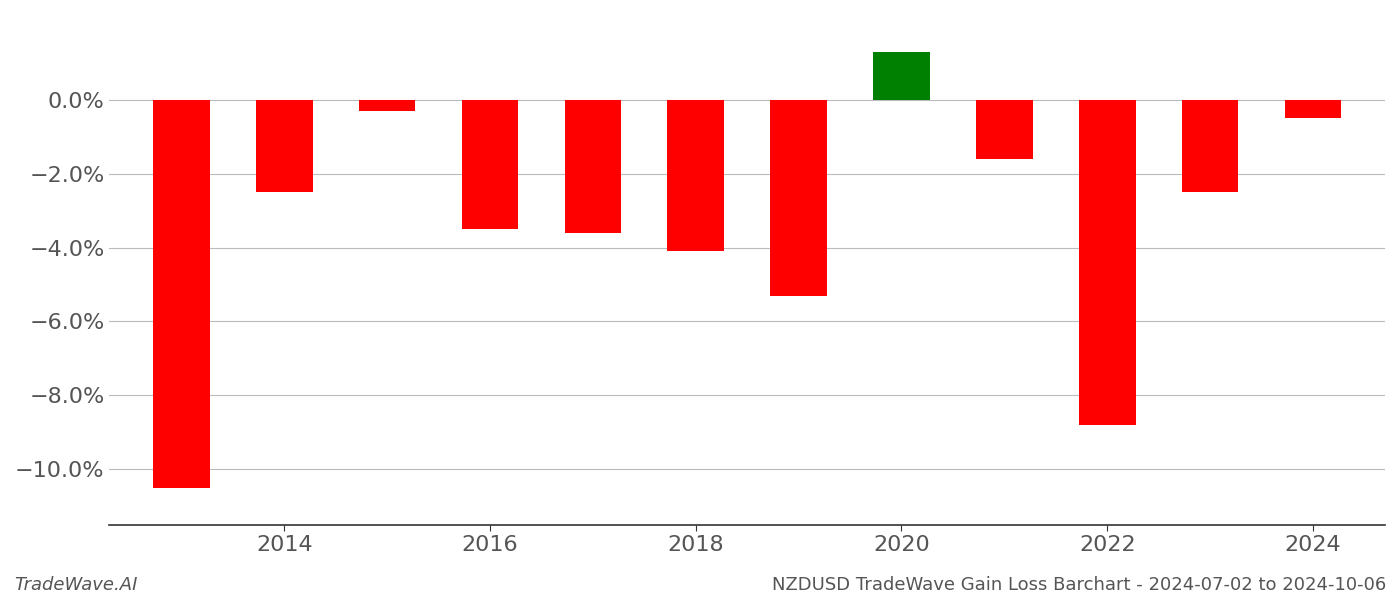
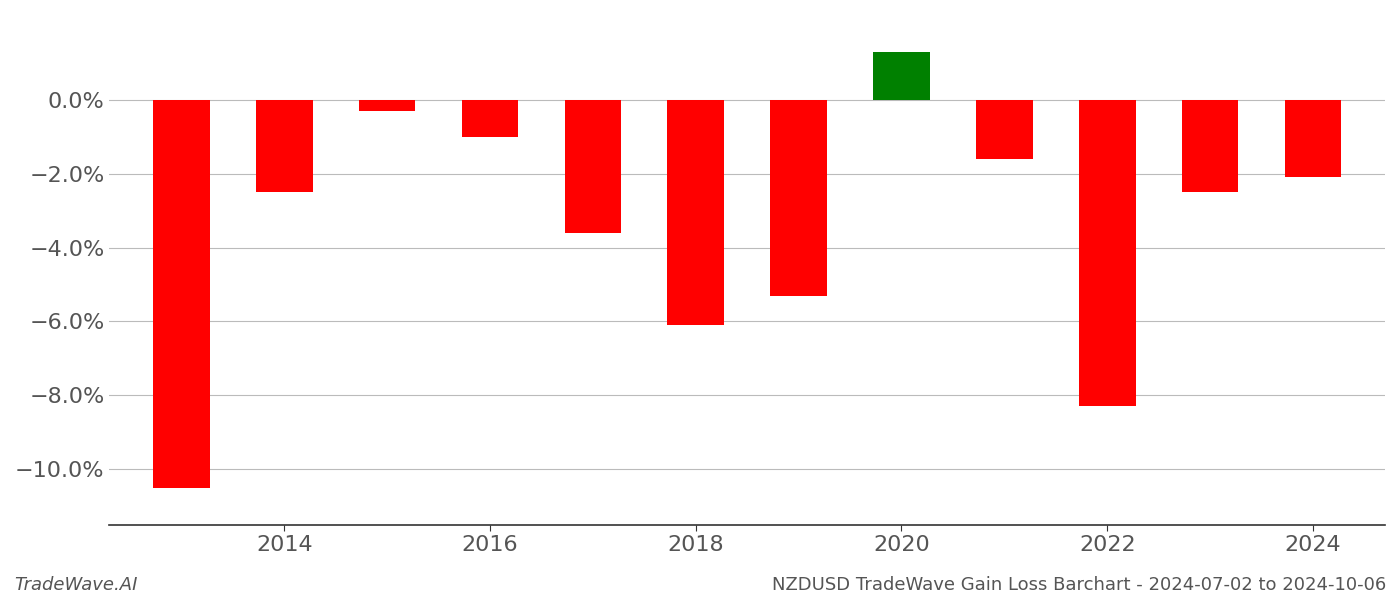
2016: -3.5% -> -1.0%
2018: -4.1% -> -6.1%
2022: -8.8% -> -8.3%
2024: -0.5% -> -2.1%
